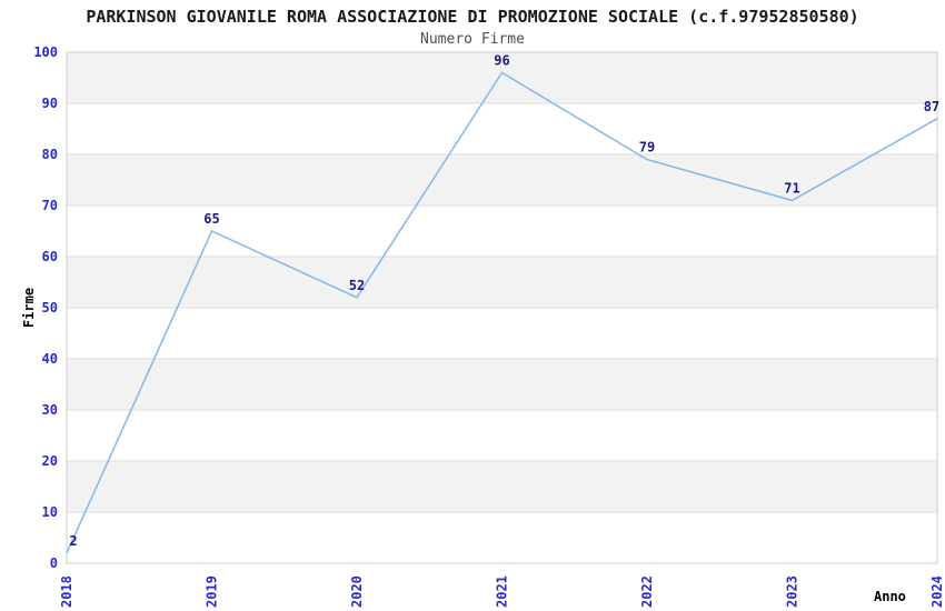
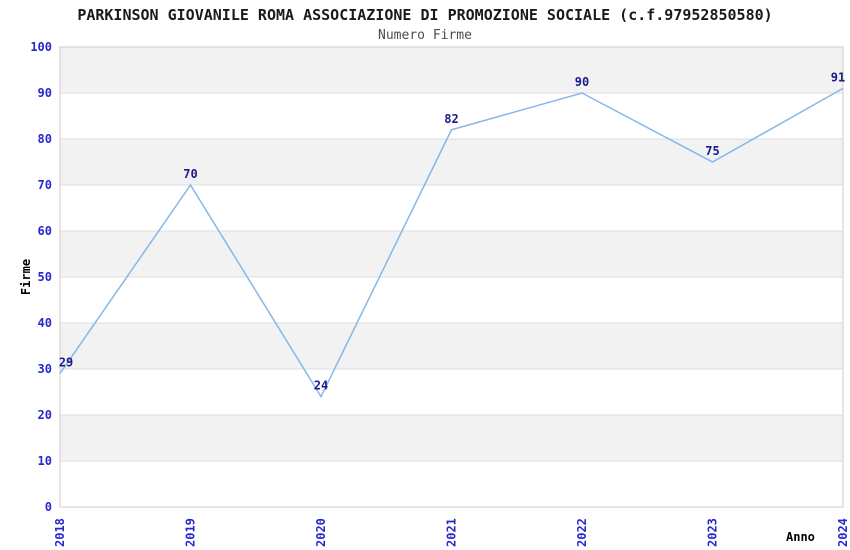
2018: 2 -> 29
2019: 65 -> 70
2020: 52 -> 24
2021: 96 -> 82
2022: 79 -> 90
2023: 71 -> 75
2024: 87 -> 91
